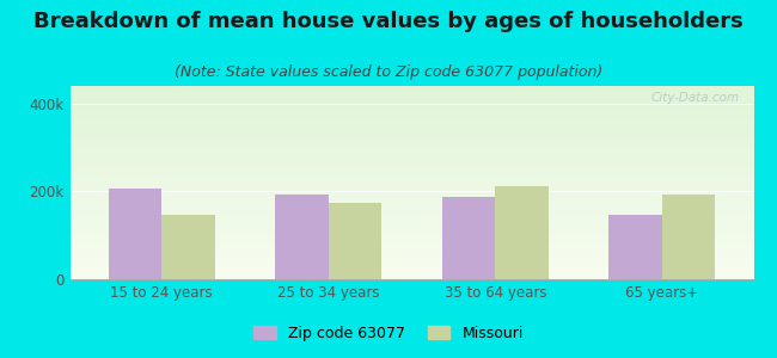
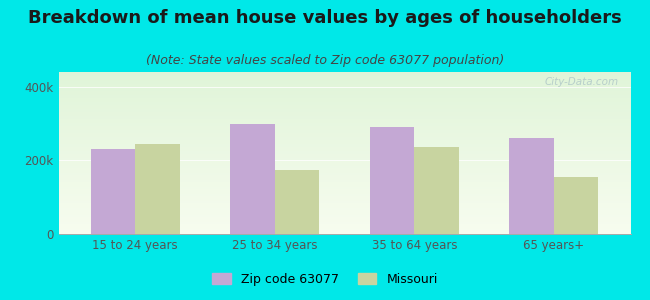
Zip code 63077/15 to 24 years: 207k -> 230k
Missouri/15 to 24 years: 148k -> 245k
Zip code 63077/25 to 34 years: 192k -> 300k
Zip code 63077/35 to 64 years: 188k -> 290k
Missouri/35 to 64 years: 213k -> 235k
Zip code 63077/65 years+: 148k -> 260k
Missouri/65 years+: 192k -> 155k
